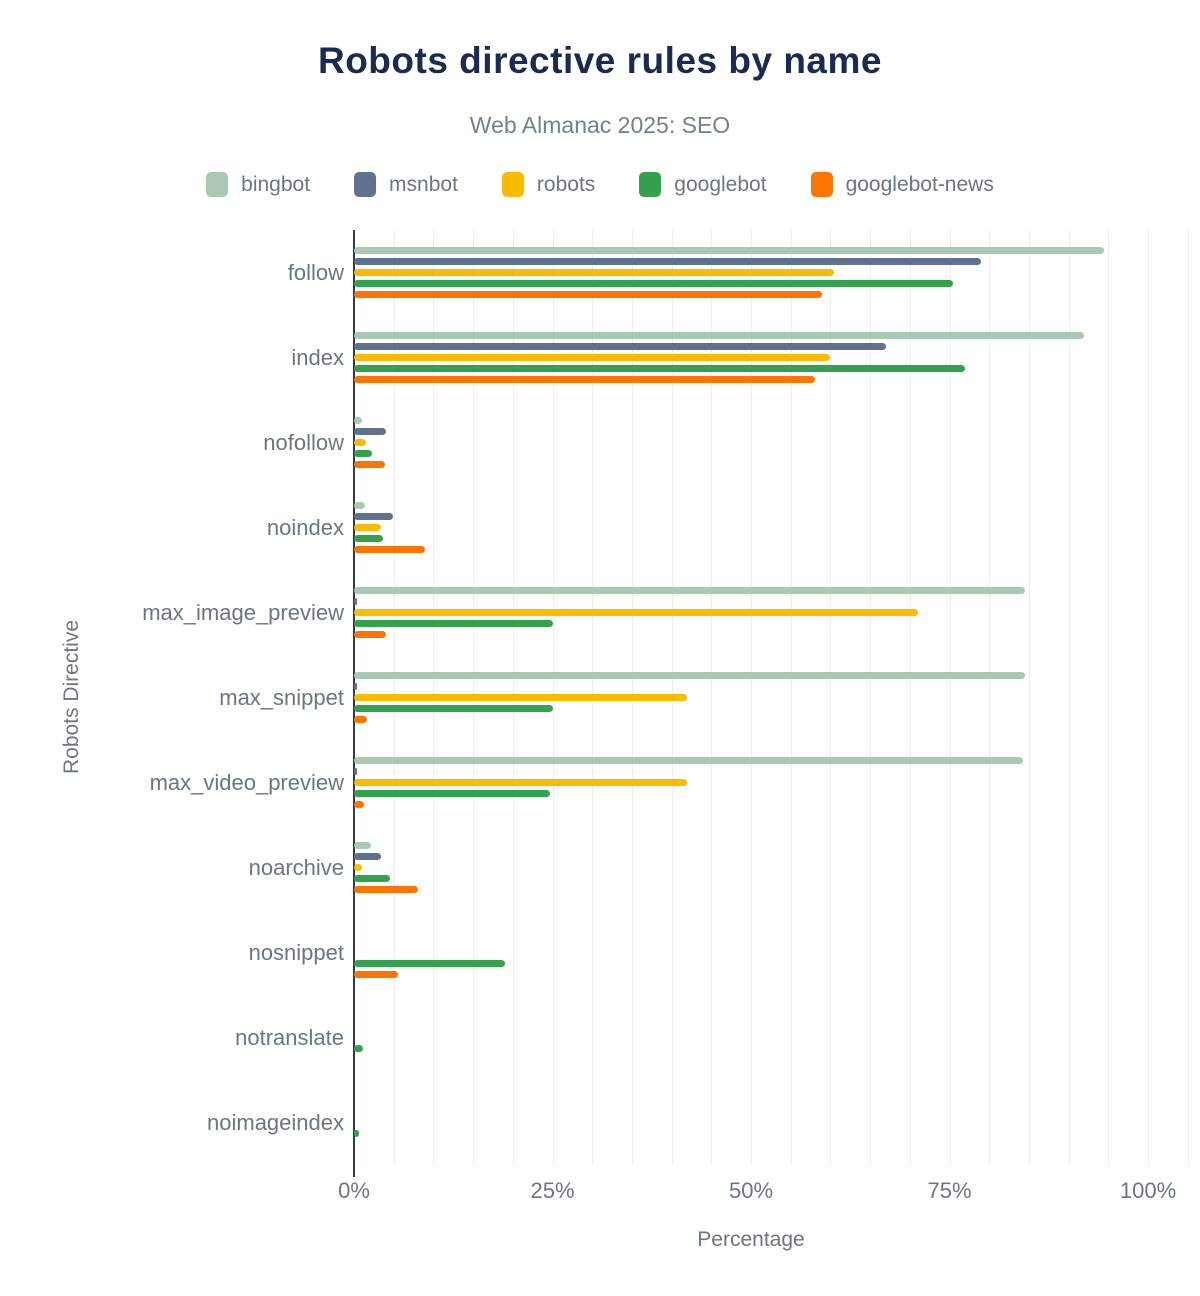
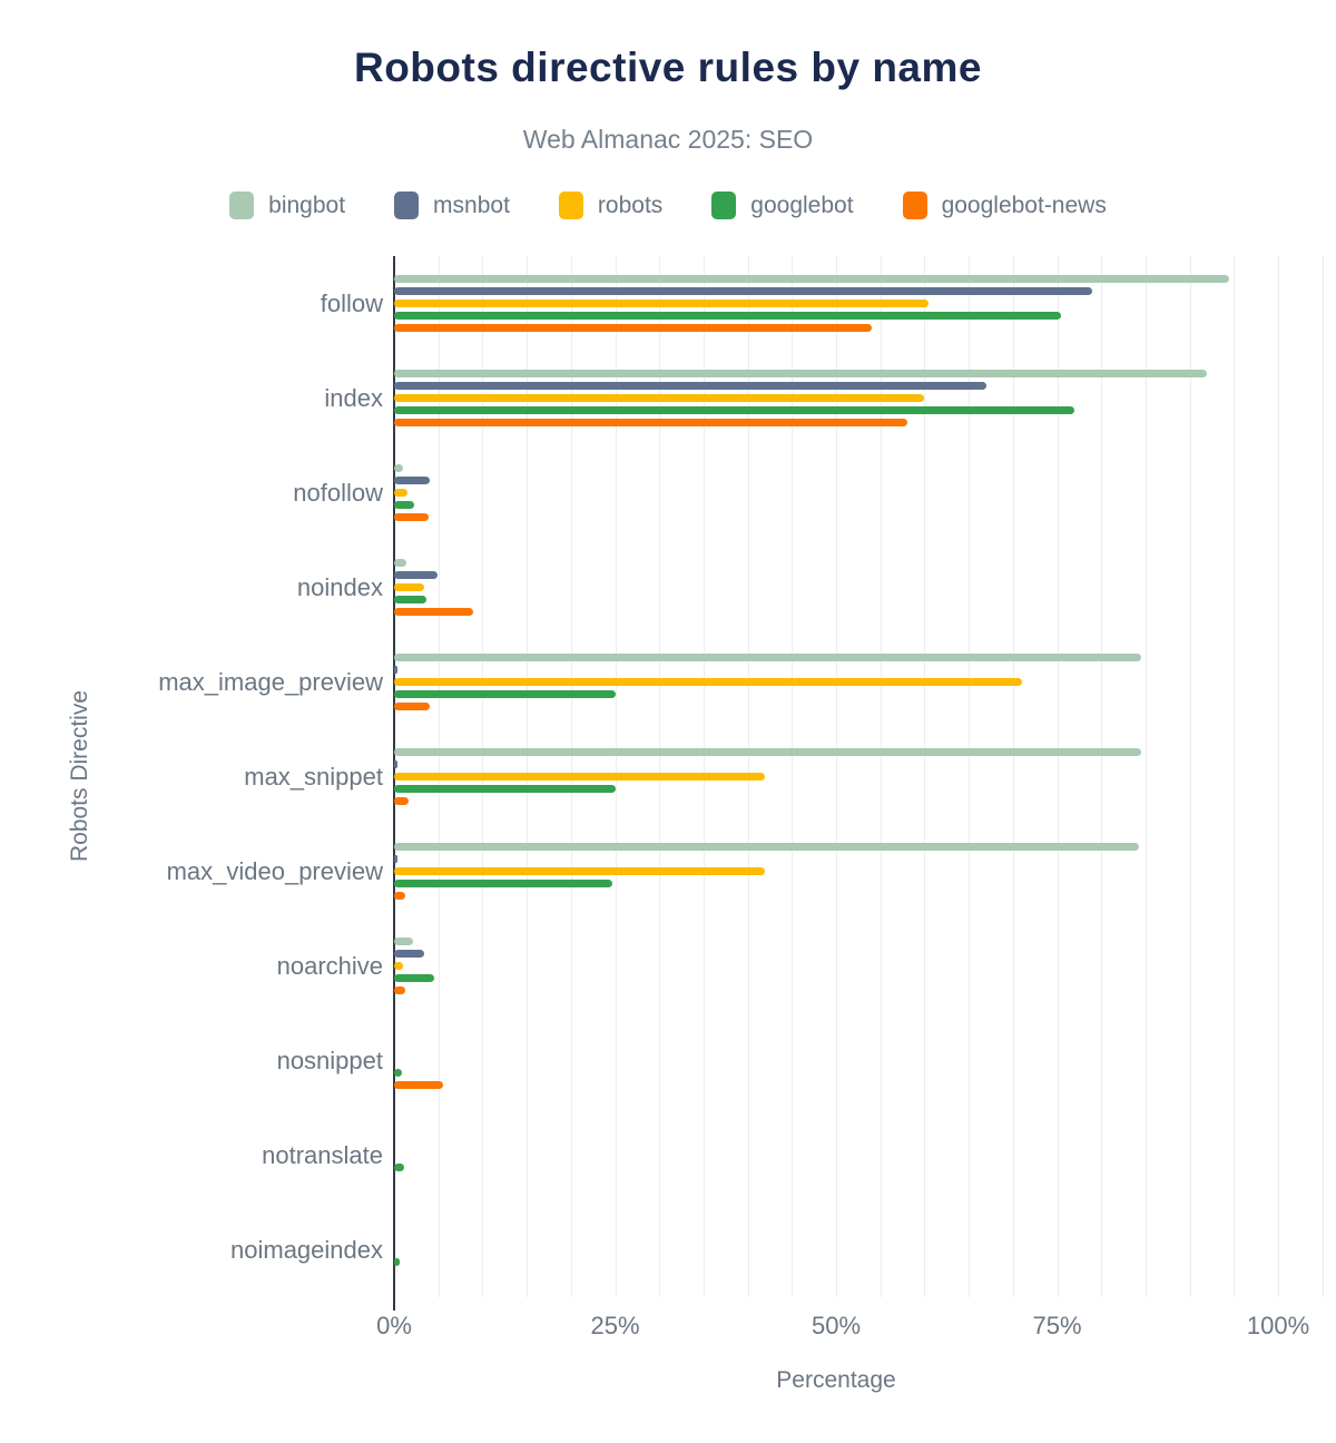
googlebot-news/follow: 59% -> 54%
googlebot-news/noarchive: 8% -> 1%
googlebot/nosnippet: 19% -> 1%
